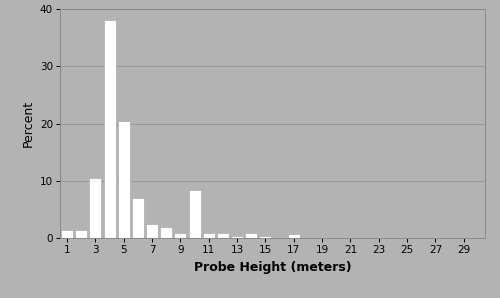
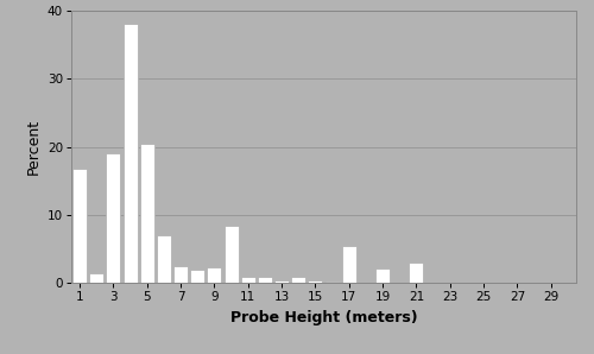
1: 1.5 -> 16.8
3: 10.5 -> 19.0
9: 1.0 -> 2.4
17: 0.8 -> 5.4
19: 0.1 -> 2.2
21: 0.1 -> 3.0
